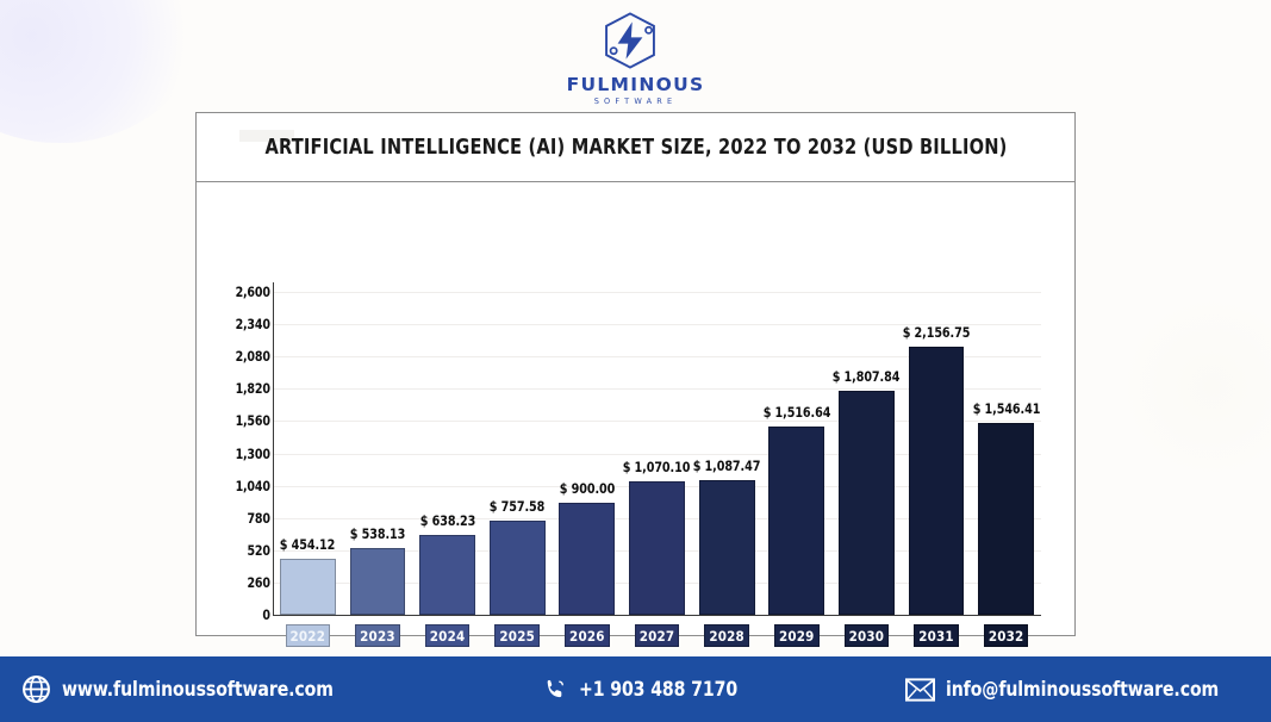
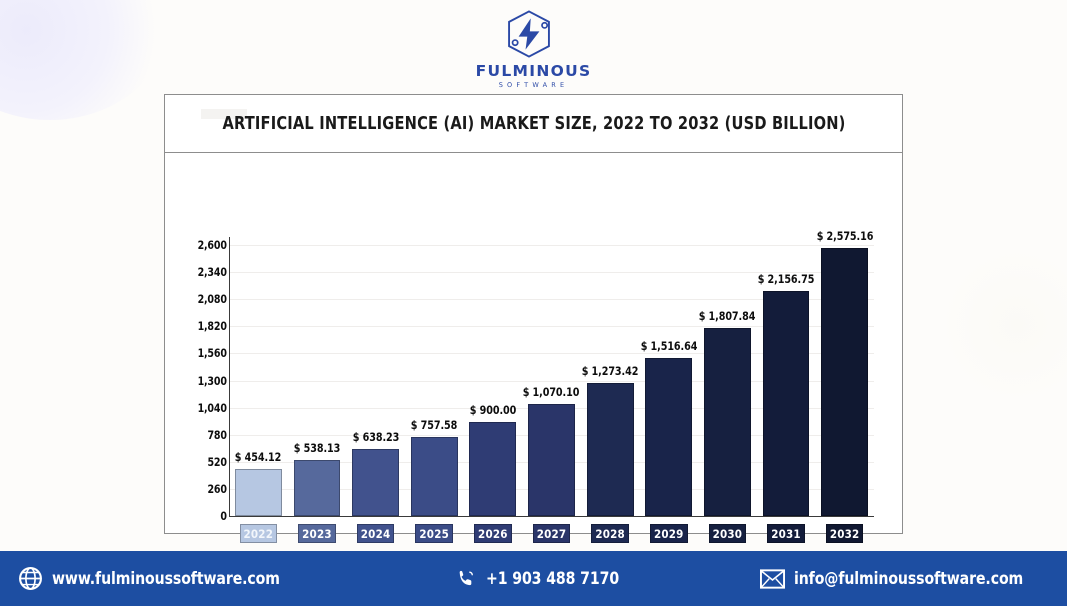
2028: 1,087.47 -> 1,273.42
2032: 1,546.41 -> 2,575.16
